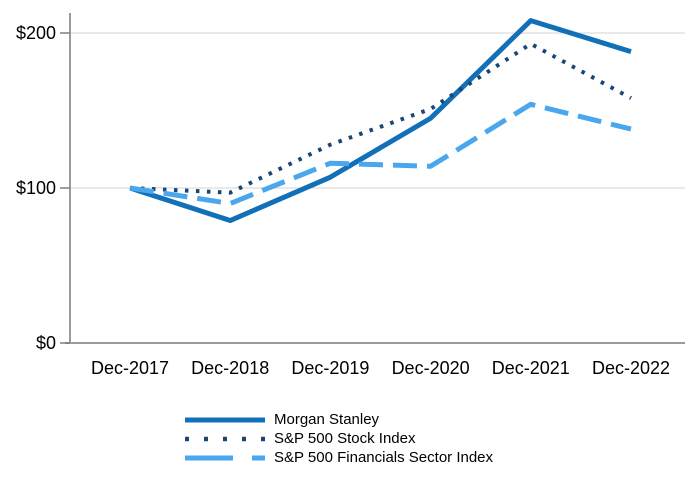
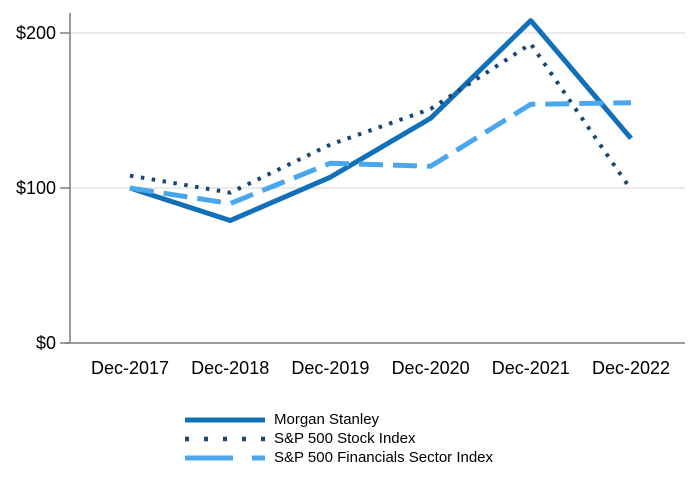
S&P 500 Stock Index/Dec-2017: $100 -> $108
Morgan Stanley/Dec-2022: $188 -> $132
S&P 500 Stock Index/Dec-2022: $158 -> $99
S&P 500 Financials Sector Index/Dec-2022: $138 -> $155
